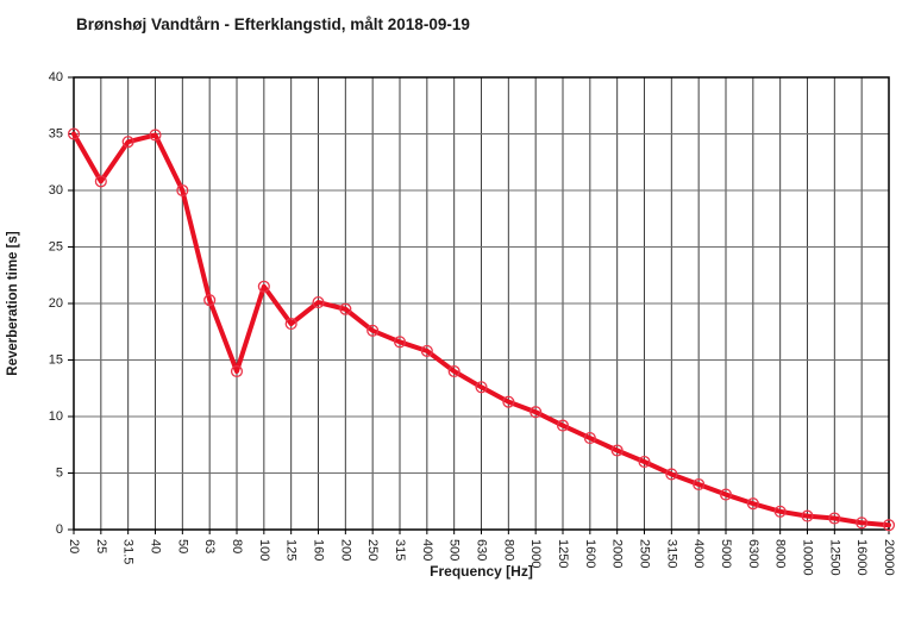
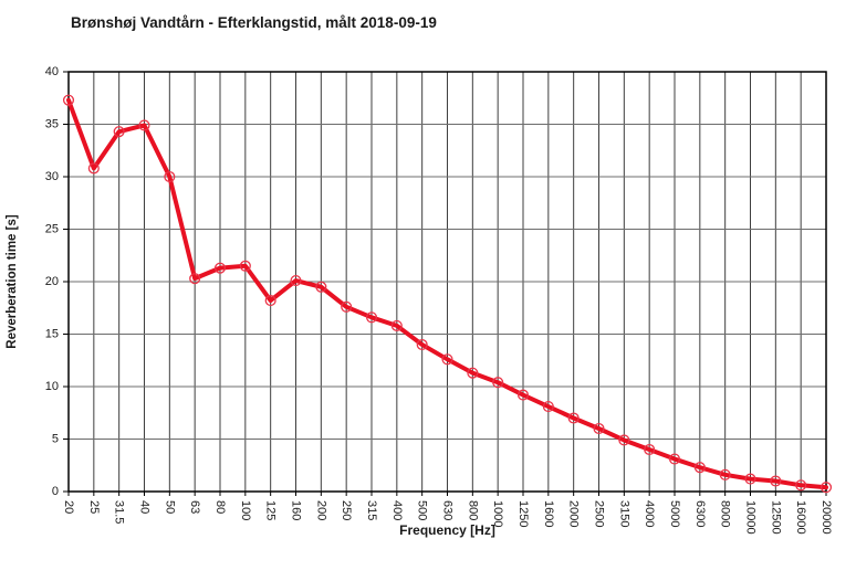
20: 35 -> 37
80: 14 -> 21
